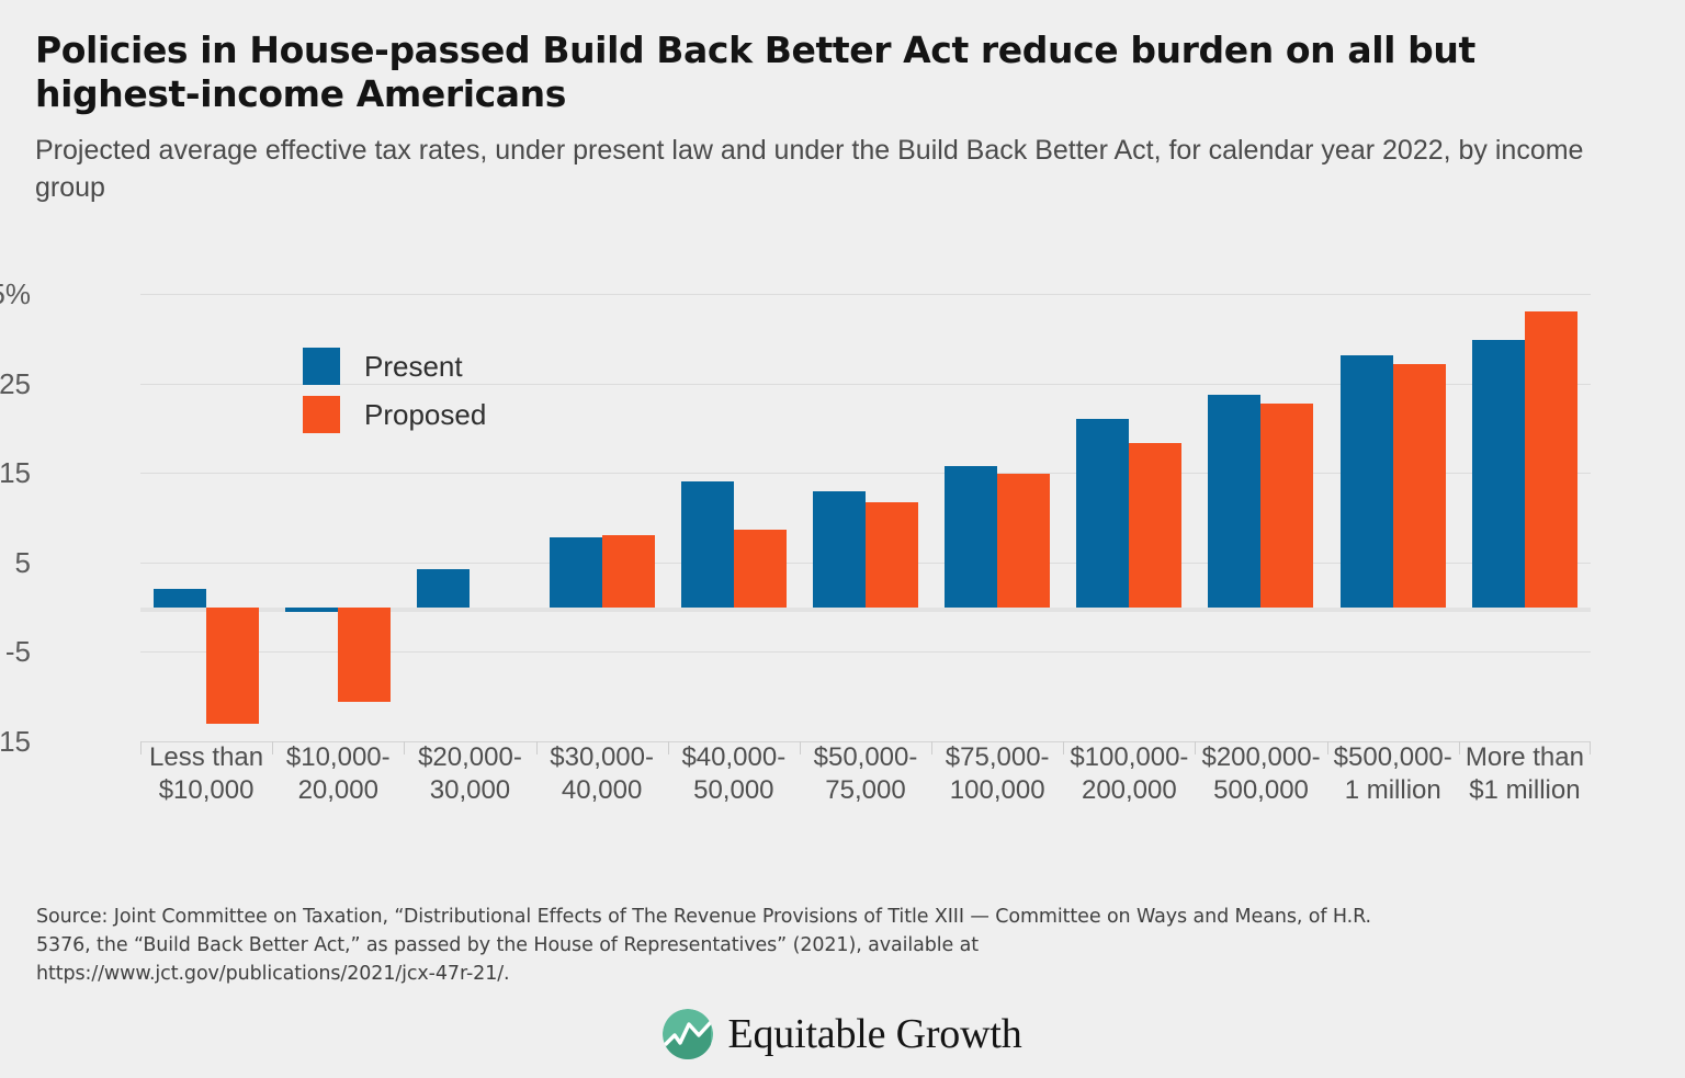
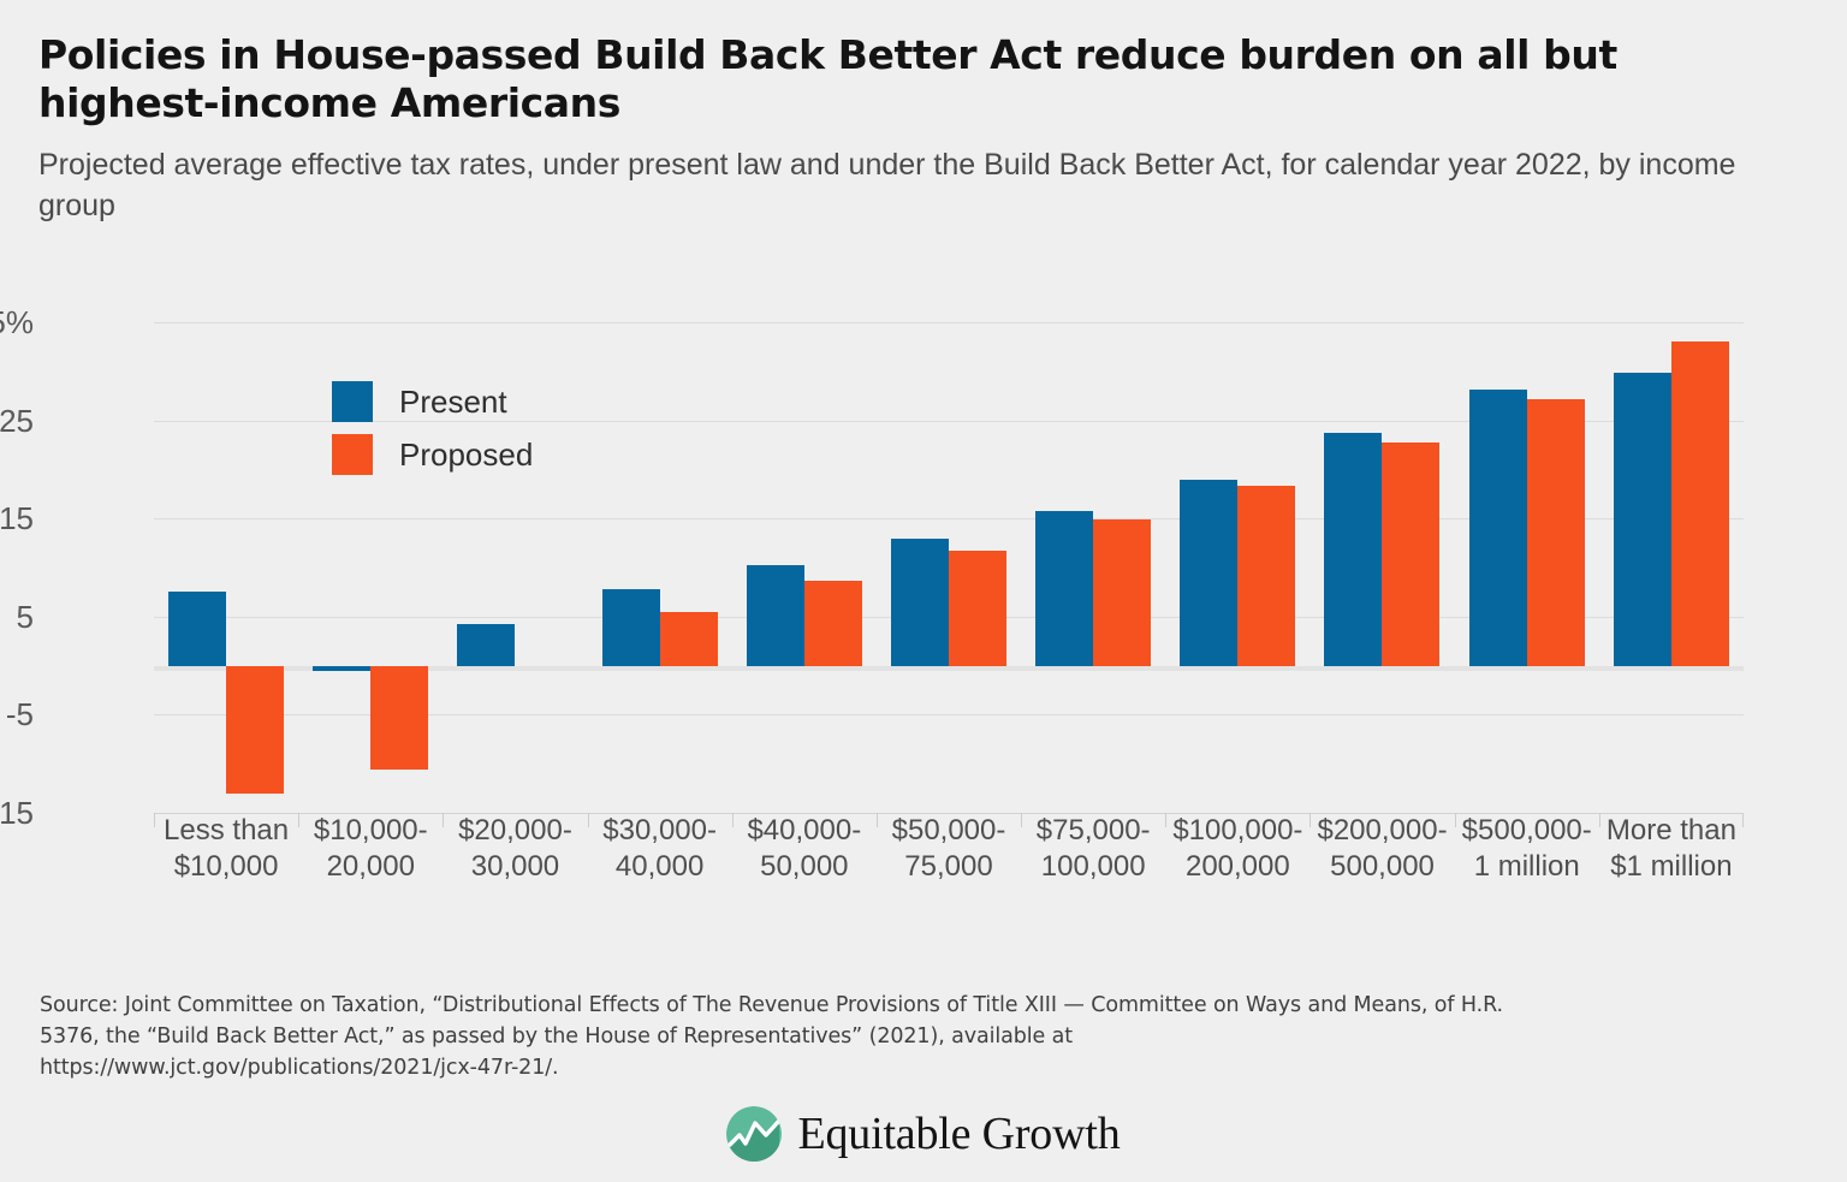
Present/Less than $10,000: 2% -> 8%
Proposed/$30,000- 40,000: 8% -> 6%
Present/$40,000- 50,000: 14% -> 10%
Present/$100,000- 200,000: 21% -> 19%
